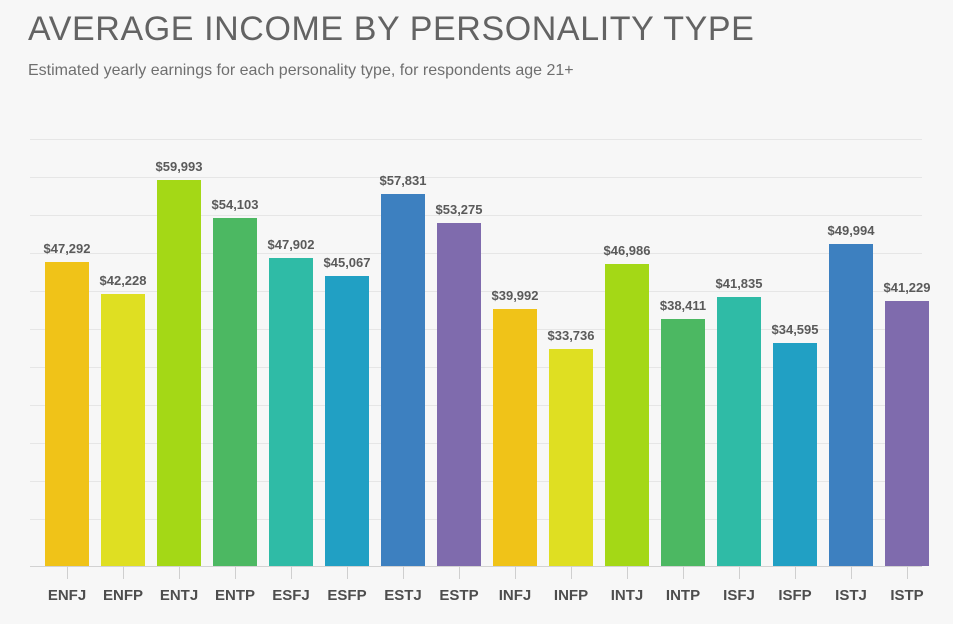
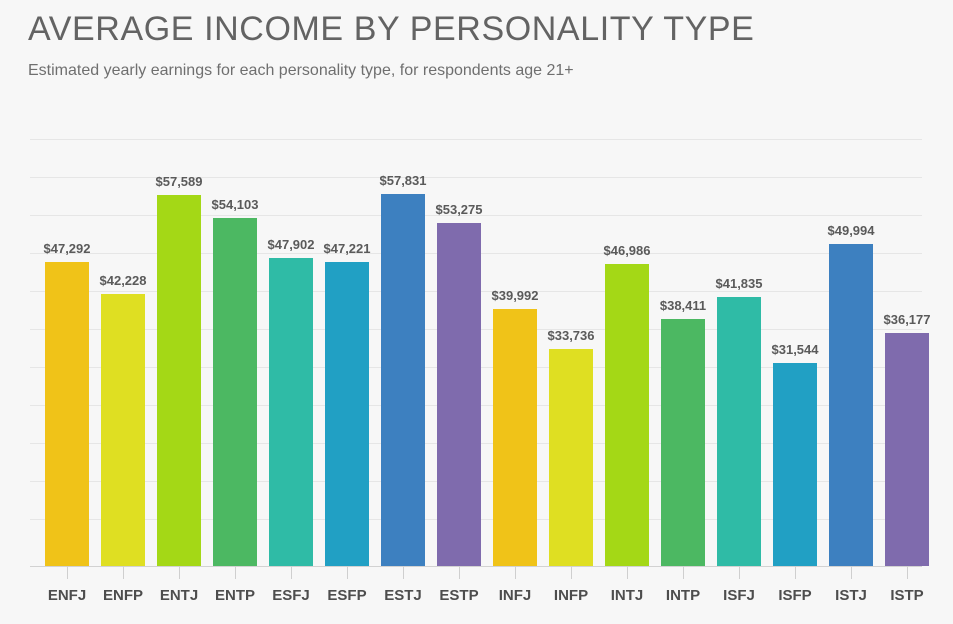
ENTJ: $59,993 -> $57,589
ESFP: $45,067 -> $47,221
ISFP: $34,595 -> $31,544
ISTP: $41,229 -> $36,177
